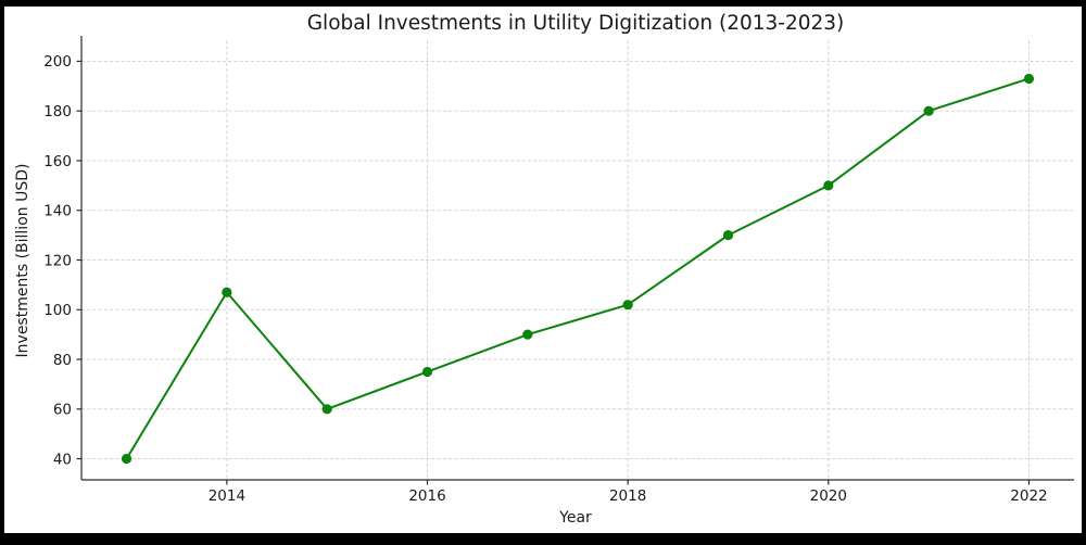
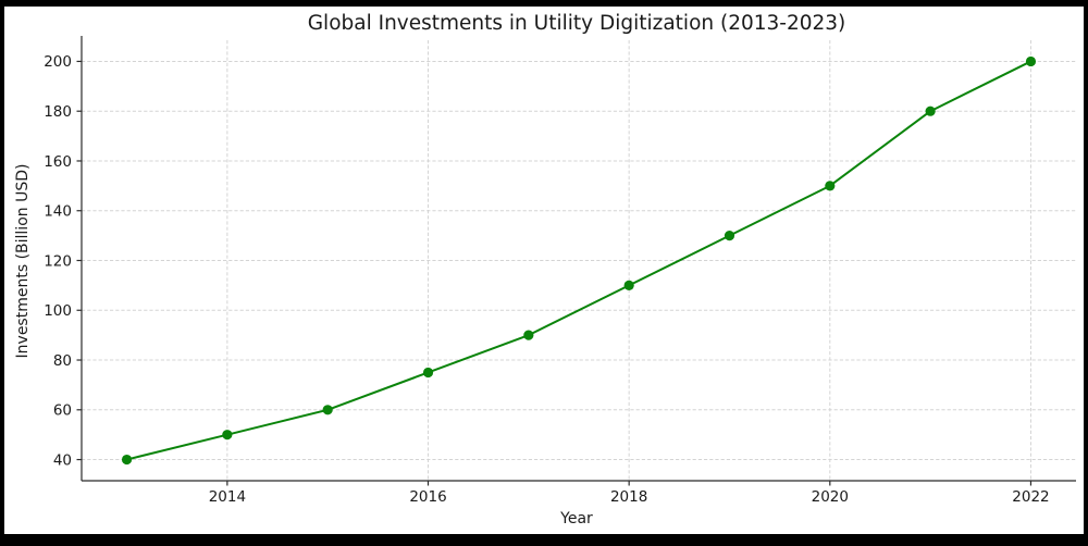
2014: 107 -> 50
2018: 102 -> 110
2022: 193 -> 200
